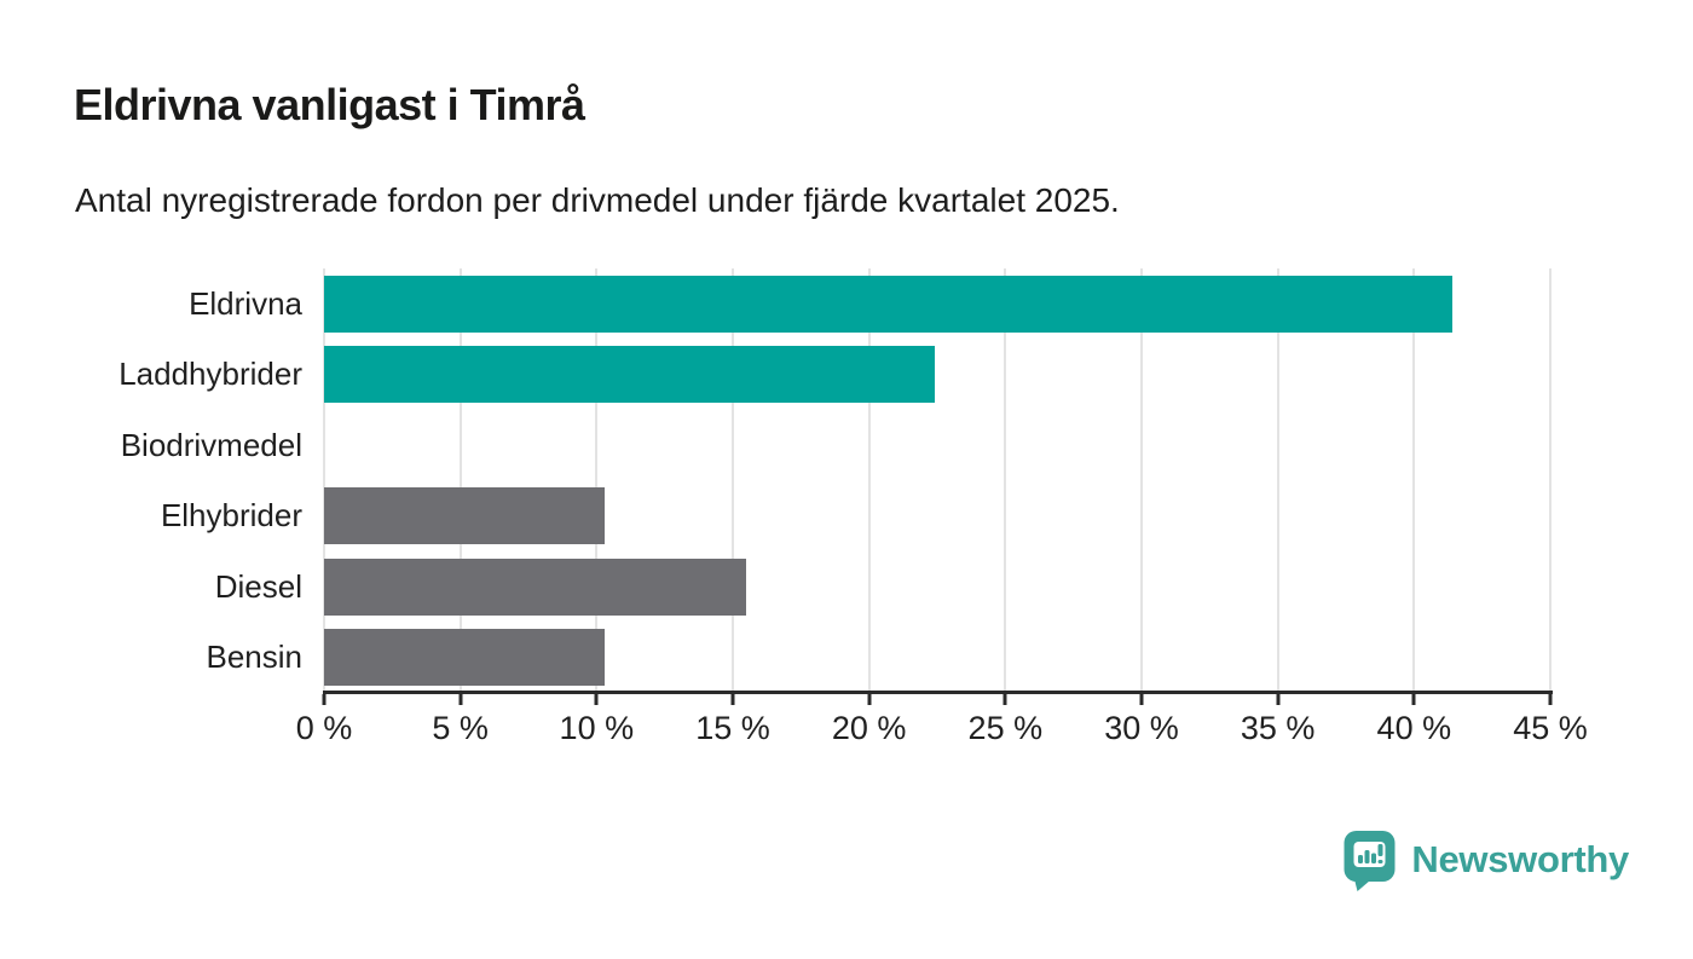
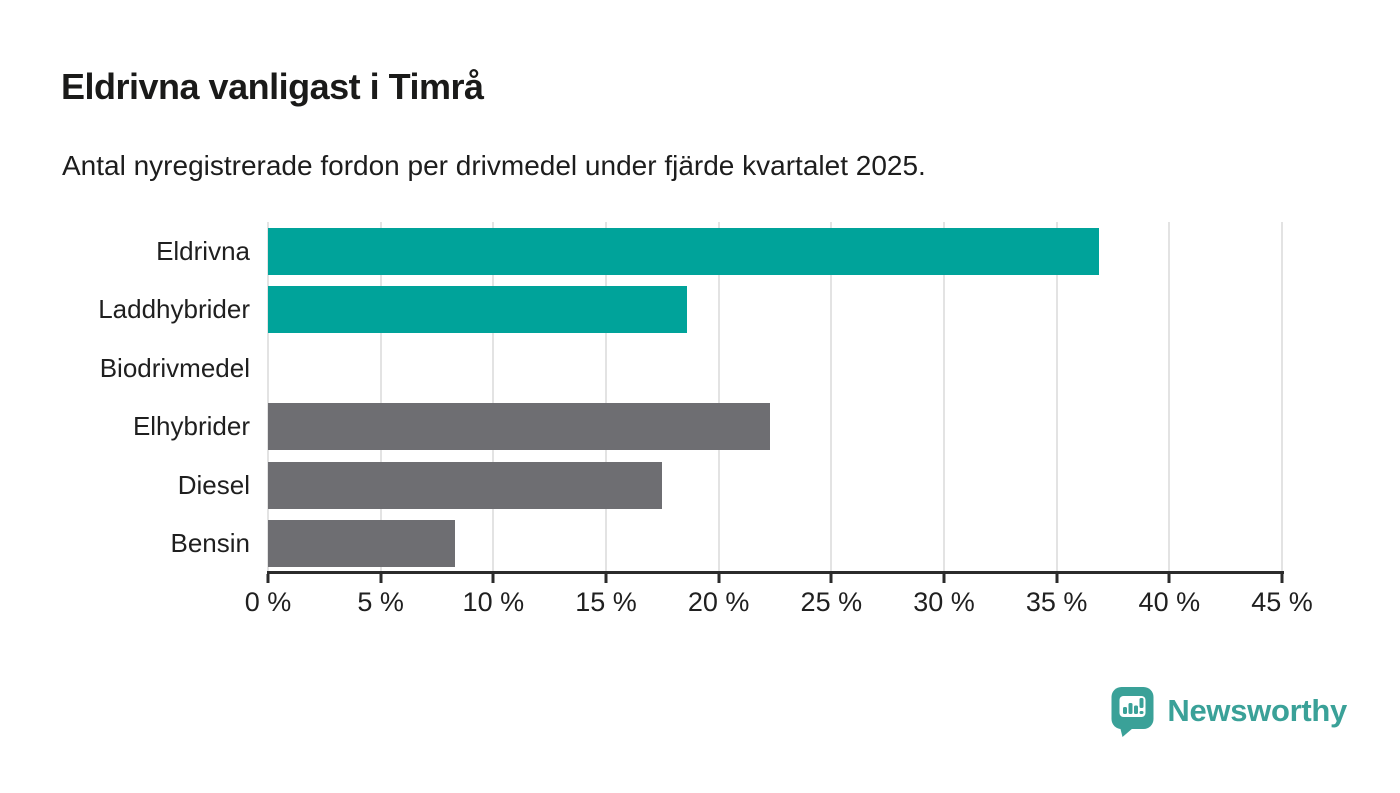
Eldrivna: 41.4% -> 36.9%
Laddhybrider: 22.4% -> 18.6%
Elhybrider: 10.3% -> 22.3%
Diesel: 15.5% -> 17.5%
Bensin: 10.3% -> 8.3%
